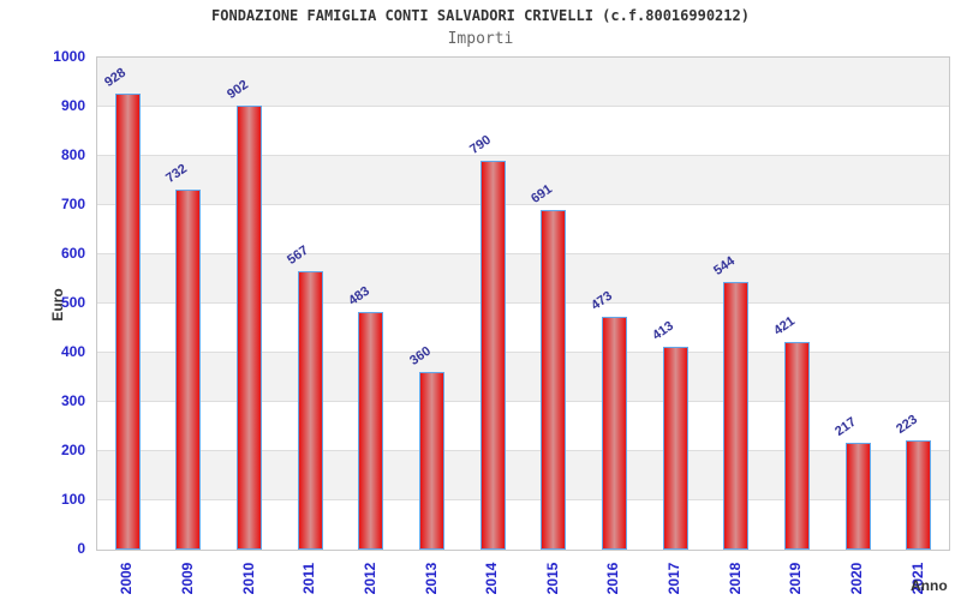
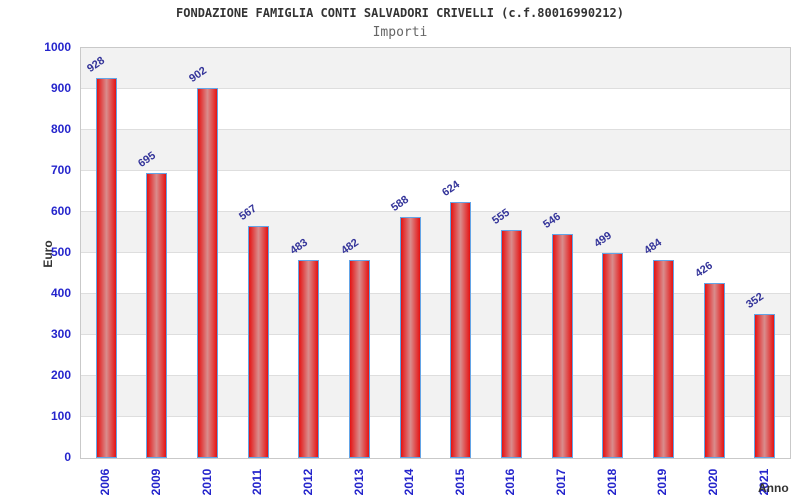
2009: 732 -> 695
2013: 360 -> 482
2014: 790 -> 588
2015: 691 -> 624
2016: 473 -> 555
2017: 413 -> 546
2018: 544 -> 499
2019: 421 -> 484
2020: 217 -> 426
2021: 223 -> 352
